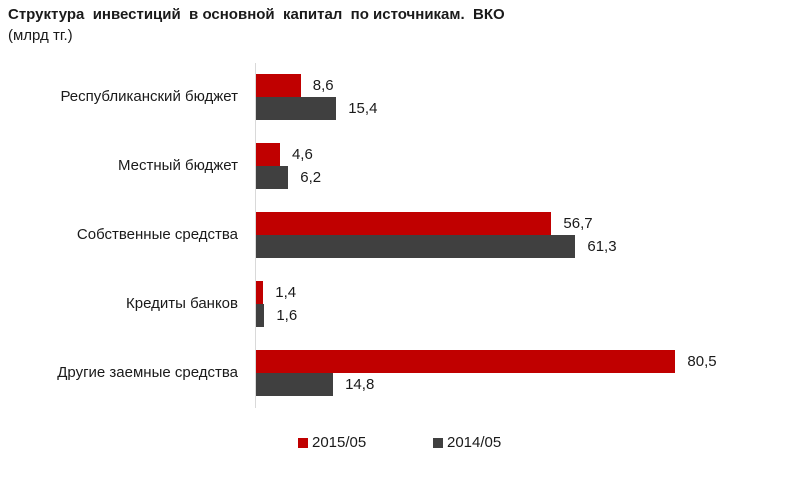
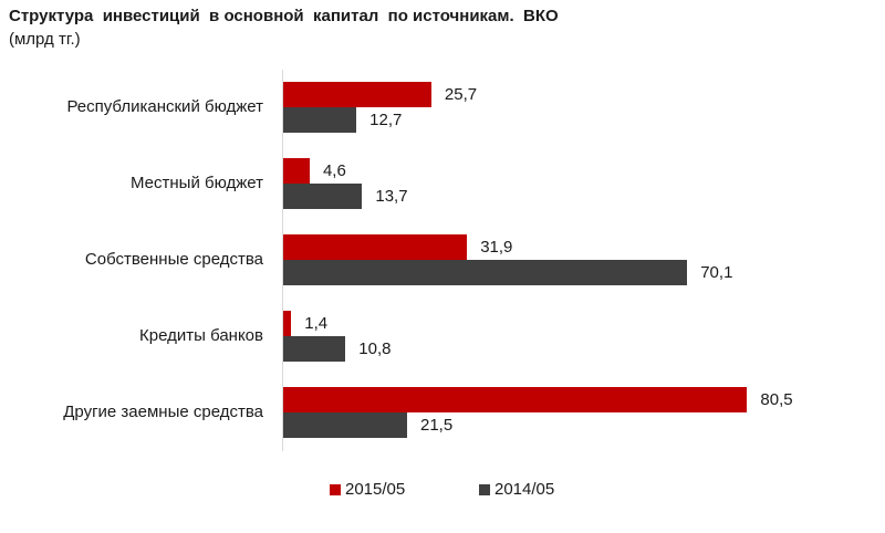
2015/05/Республиканский бюджет: 8,6 -> 25,7
2014/05/Республиканский бюджет: 15,4 -> 12,7
2014/05/Местный бюджет: 6,2 -> 13,7
2015/05/Собственные средства: 56,7 -> 31,9
2014/05/Собственные средства: 61,3 -> 70,1
2014/05/Кредиты банков: 1,6 -> 10,8
2014/05/Другие заемные средства: 14,8 -> 21,5
